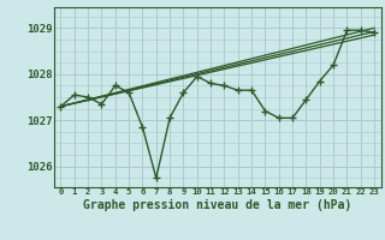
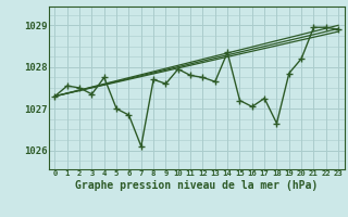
5: 1027.60 -> 1027.00
7: 1025.75 -> 1026.10
8: 1027.05 -> 1027.70
14: 1027.65 -> 1028.35
17: 1027.05 -> 1027.25
18: 1027.45 -> 1026.65
